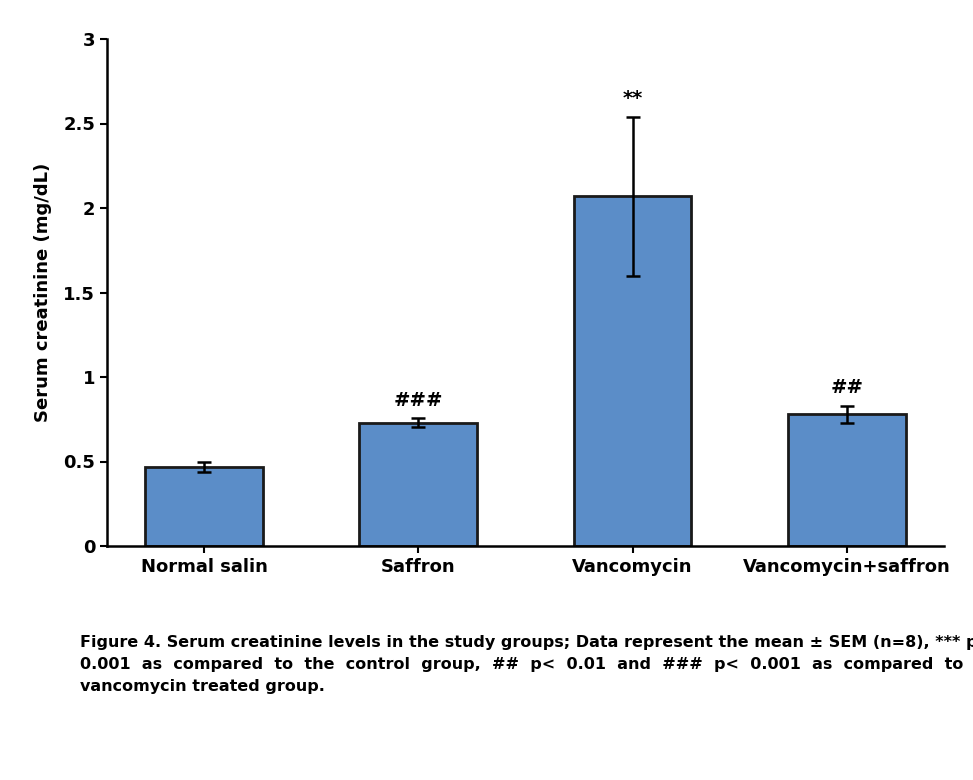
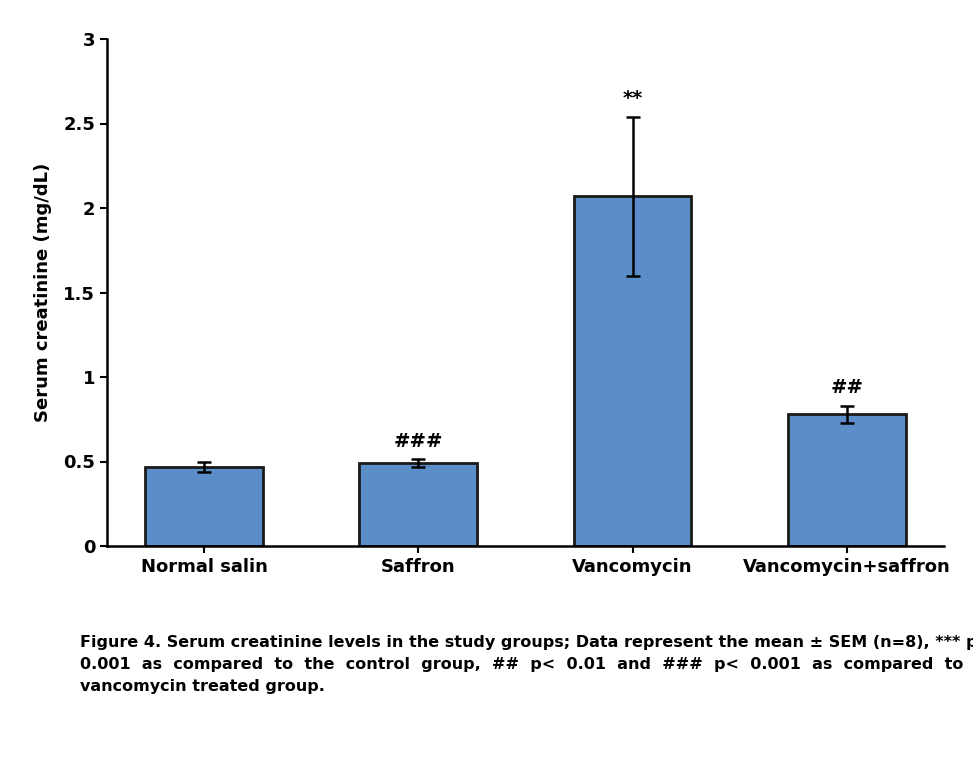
Saffron: 0.73 -> 0.49
